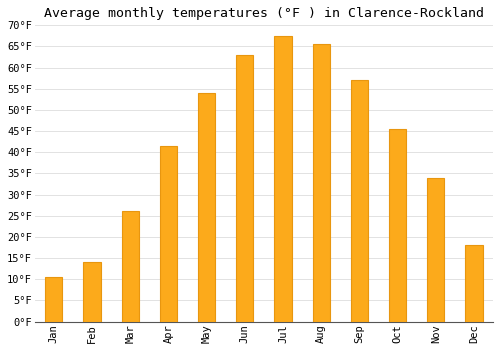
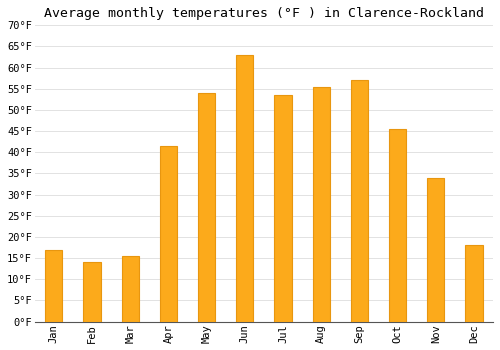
Jan: 10.5°F -> 17.0°F
Mar: 26.0°F -> 15.5°F
Jul: 67.5°F -> 53.5°F
Aug: 65.5°F -> 55.5°F
